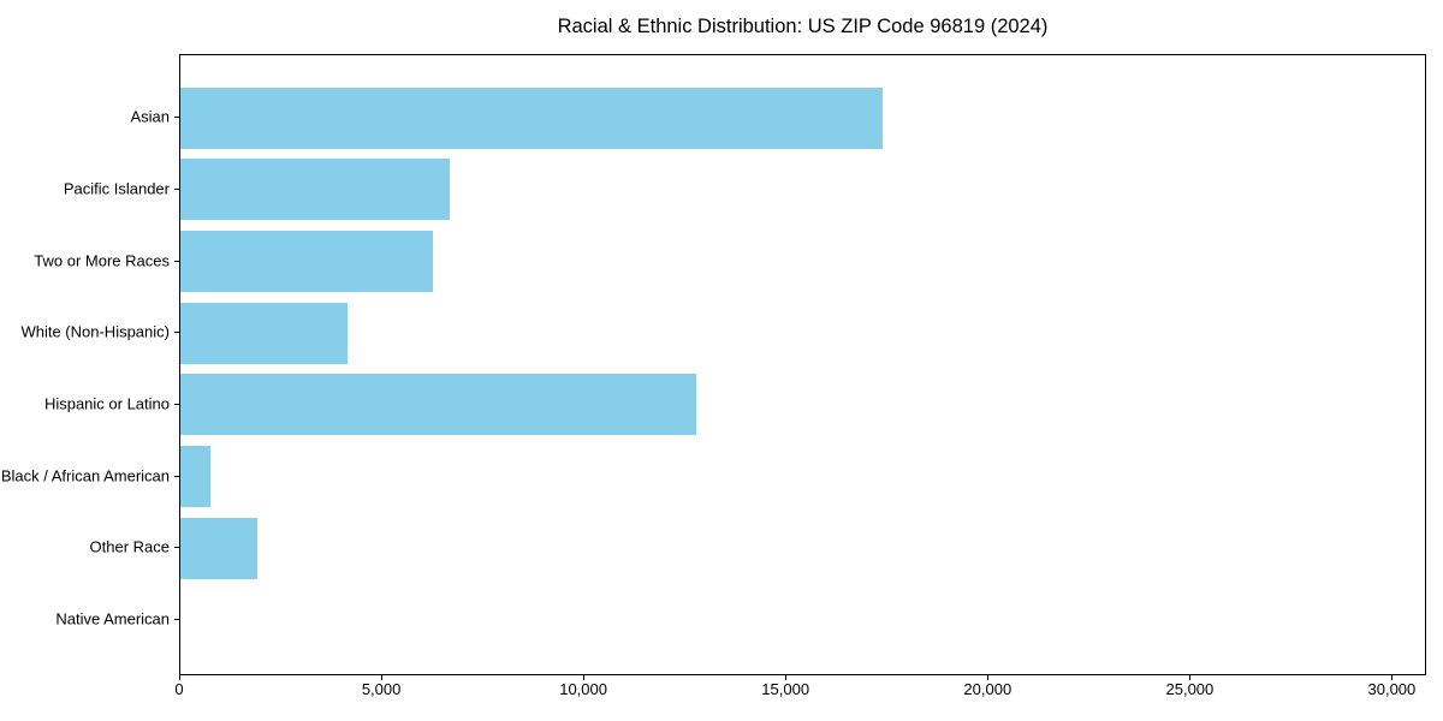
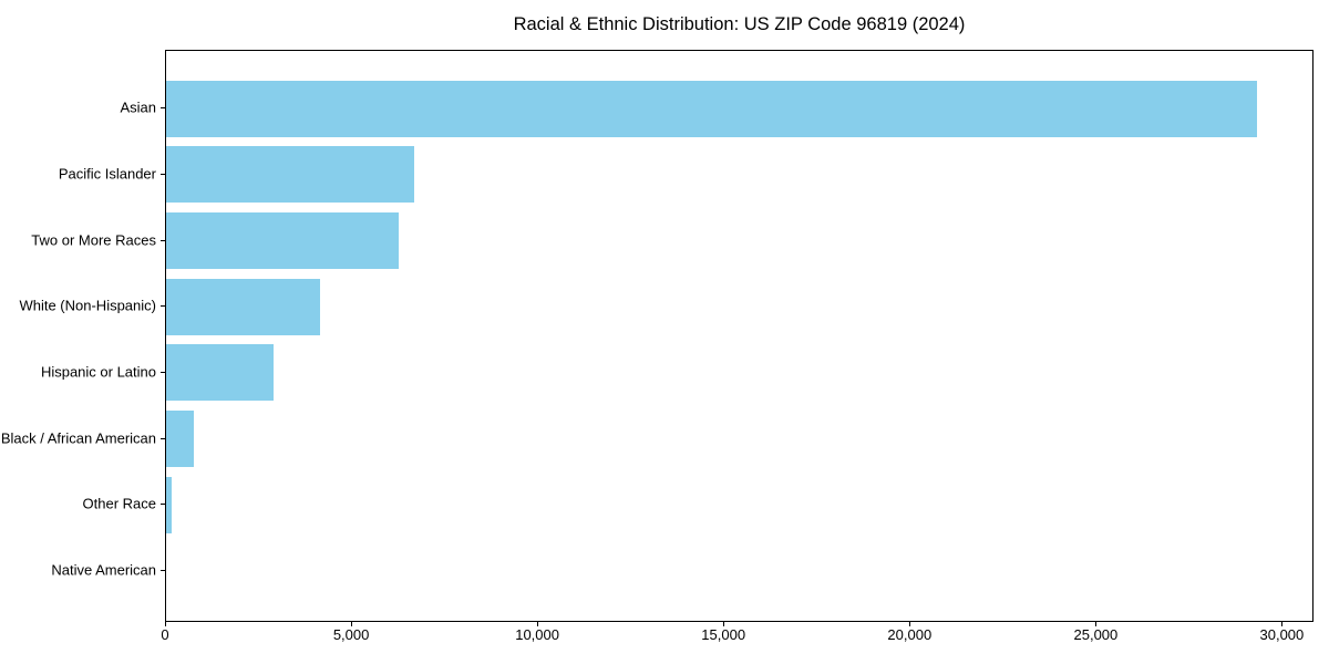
Asian: 17400 -> 29400
Hispanic or Latino: 12800 -> 2900
Other Race: 1900 -> 200
